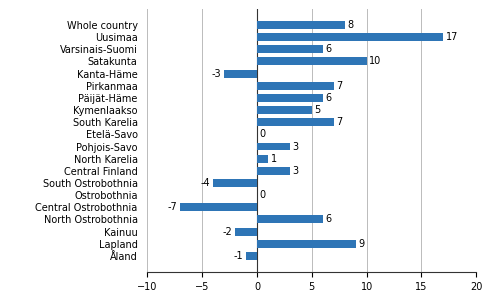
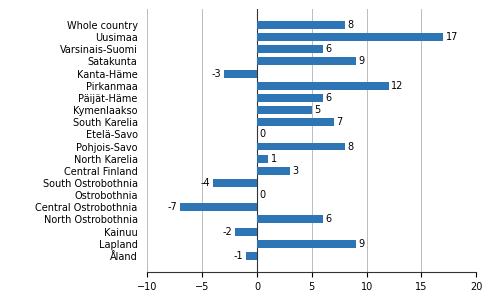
Satakunta: 10 -> 9
Pirkanmaa: 7 -> 12
Pohjois-Savo: 3 -> 8
